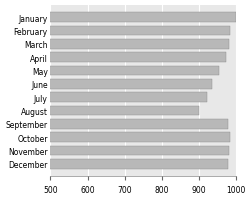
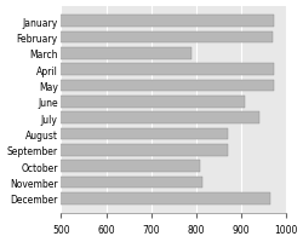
January: 1000 -> 975
February: 985 -> 970
March: 983 -> 790
May: 955 -> 975
June: 935 -> 910
July: 922 -> 940
August: 900 -> 870
September: 980 -> 870
October: 984 -> 810
November: 982 -> 815
December: 980 -> 965
